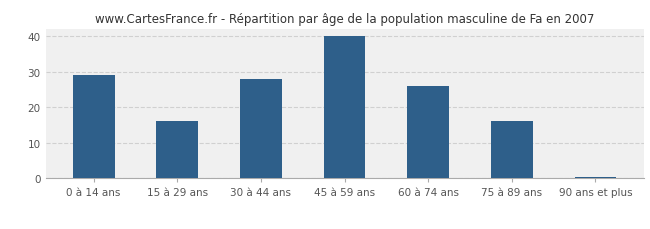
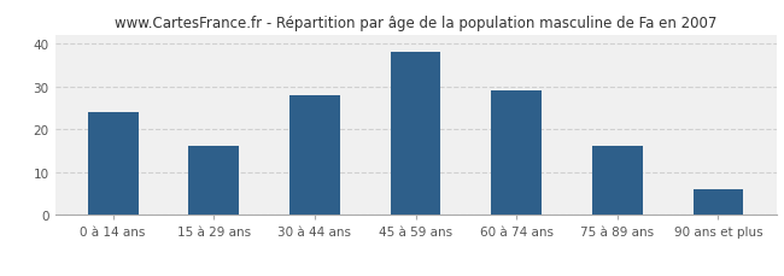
0 à 14 ans: 29.0 -> 24.0
45 à 59 ans: 40.0 -> 38.0
60 à 74 ans: 26.0 -> 29.0
90 ans et plus: 0.5 -> 6.0
